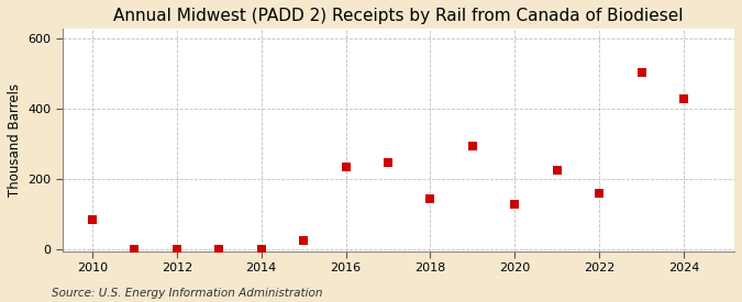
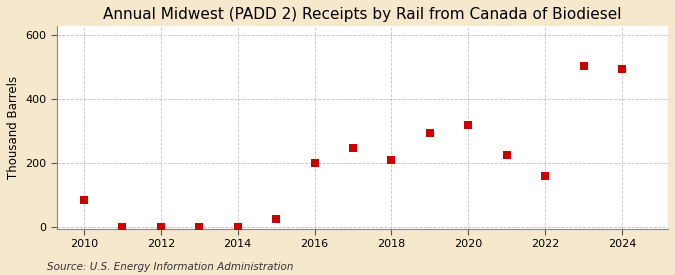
2016: 235 -> 200
2018: 145 -> 210
2020: 130 -> 320
2024: 430 -> 495
